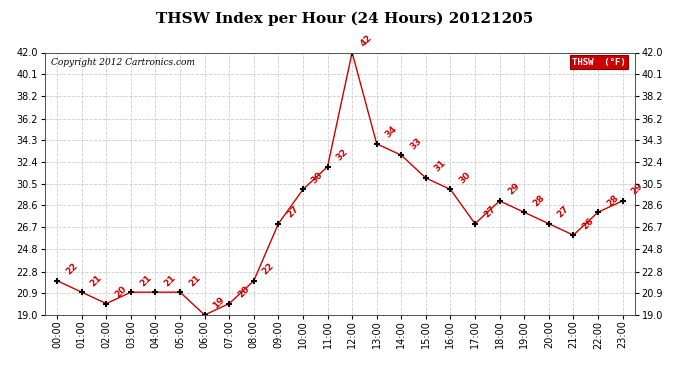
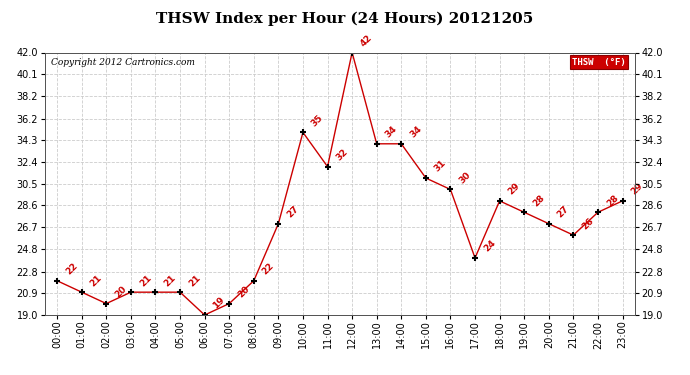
10:00: 30 -> 35
14:00: 33 -> 34
17:00: 27 -> 24
